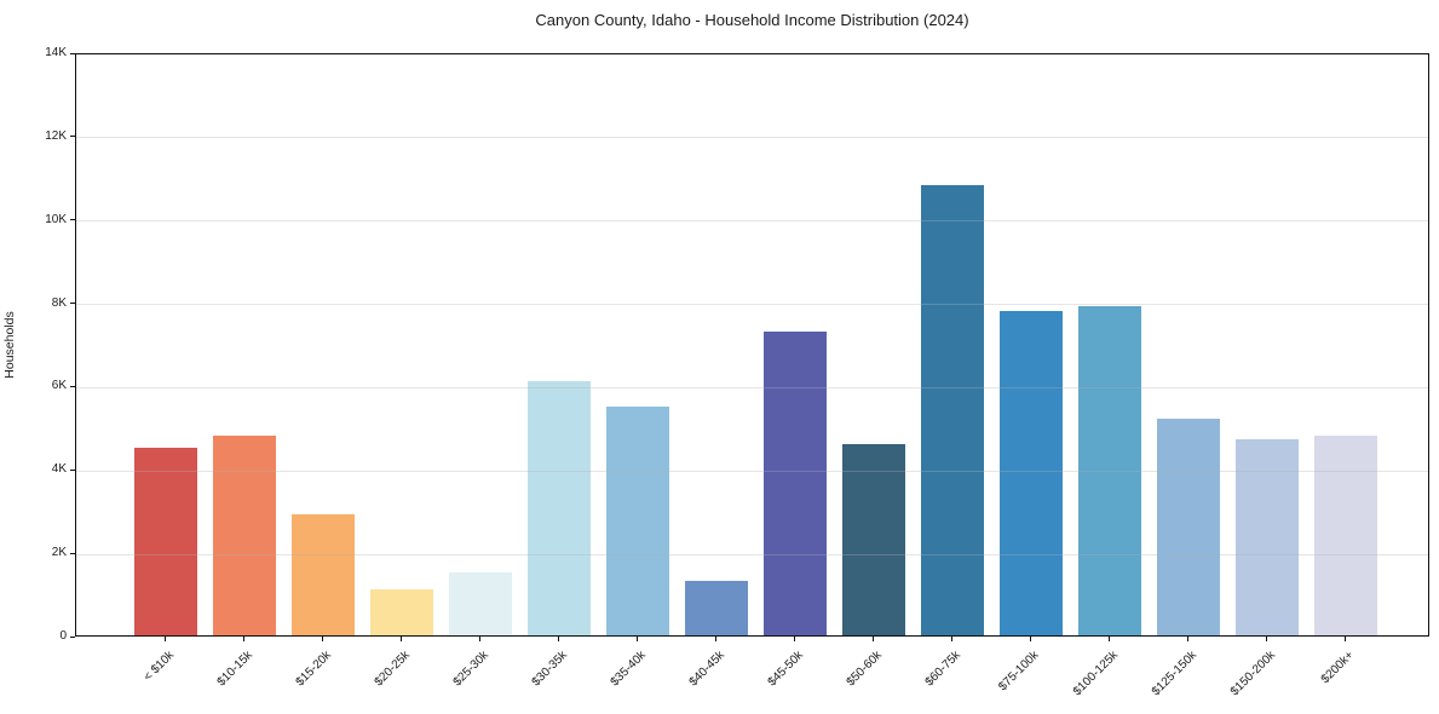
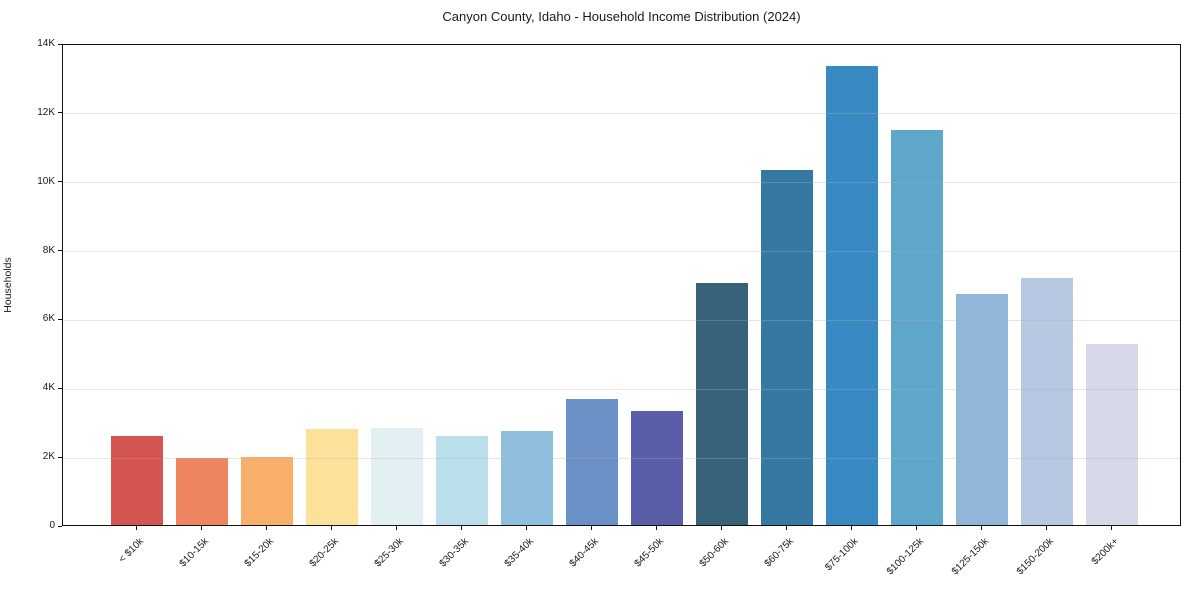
< $10k: 4.5K -> 2.6K
$10-15k: 4.8K -> 2.0K
$15-20k: 2.9K -> 2.0K
$20-25k: 1.1K -> 2.8K
$25-30k: 1.5K -> 2.8K
$30-35k: 6.1K -> 2.6K
$35-40k: 5.5K -> 2.7K
$40-45k: 1.3K -> 3.6K
$45-50k: 7.3K -> 3.3K
$50-60k: 4.6K -> 7.0K
$60-75k: 10.8K -> 10.3K
$75-100k: 7.8K -> 13.3K
$100-125k: 7.9K -> 11.5K
$125-150k: 5.2K -> 6.7K
$150-200k: 4.7K -> 7.2K
$200k+: 4.8K -> 5.2K
